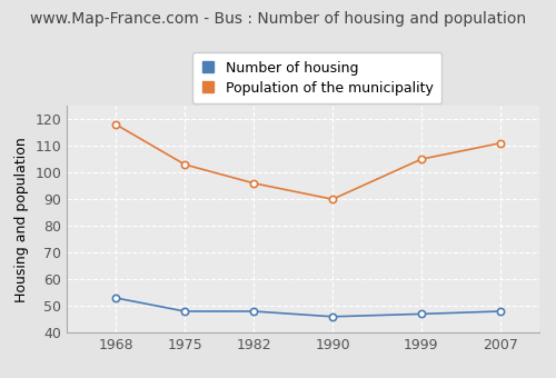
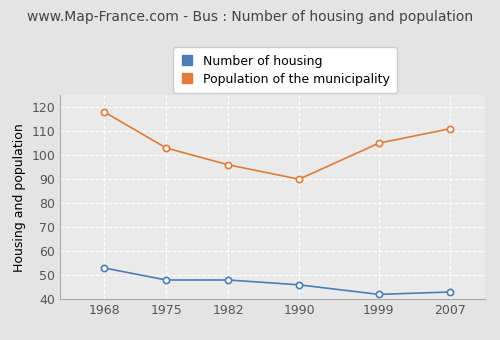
Number of housing/1999: 47 -> 42
Number of housing/2007: 48 -> 43
